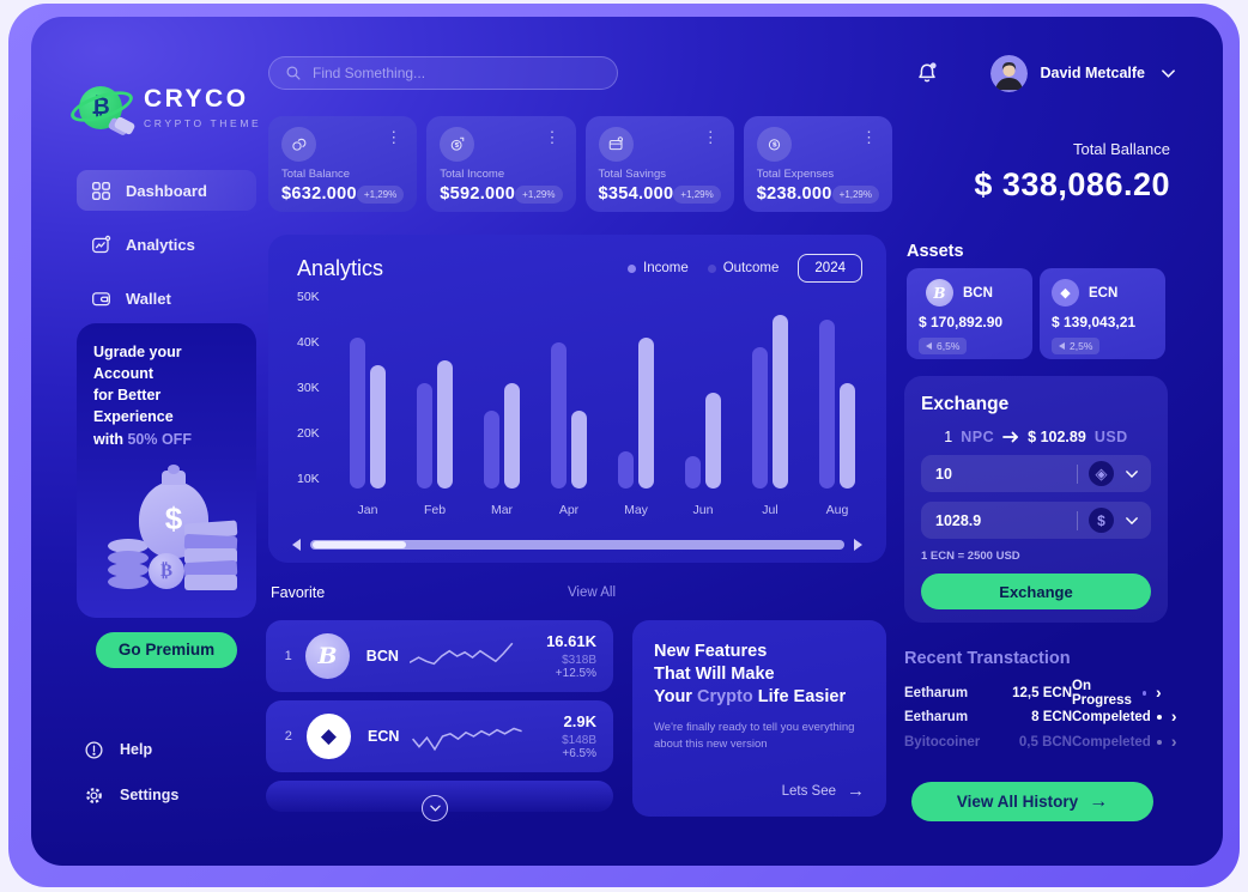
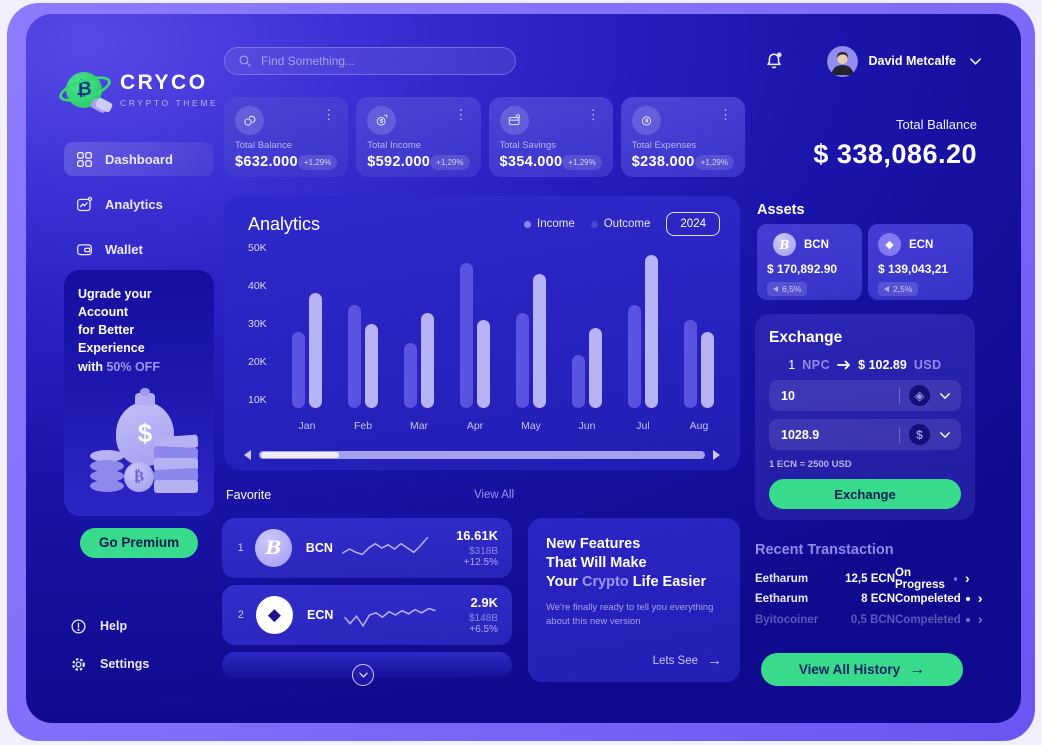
Outcome/Jan: 41K -> 28K
Income/Jan: 35K -> 38K
Outcome/Feb: 31K -> 35K
Income/Feb: 36K -> 30K
Income/Mar: 31K -> 33K
Outcome/Apr: 40K -> 46K
Income/Apr: 25K -> 31K
Outcome/May: 16K -> 33K
Income/May: 41K -> 43K
Outcome/Jun: 15K -> 22K
Outcome/Jul: 39K -> 35K
Income/Jul: 46K -> 48K
Outcome/Aug: 45K -> 31K
Income/Aug: 31K -> 28K
